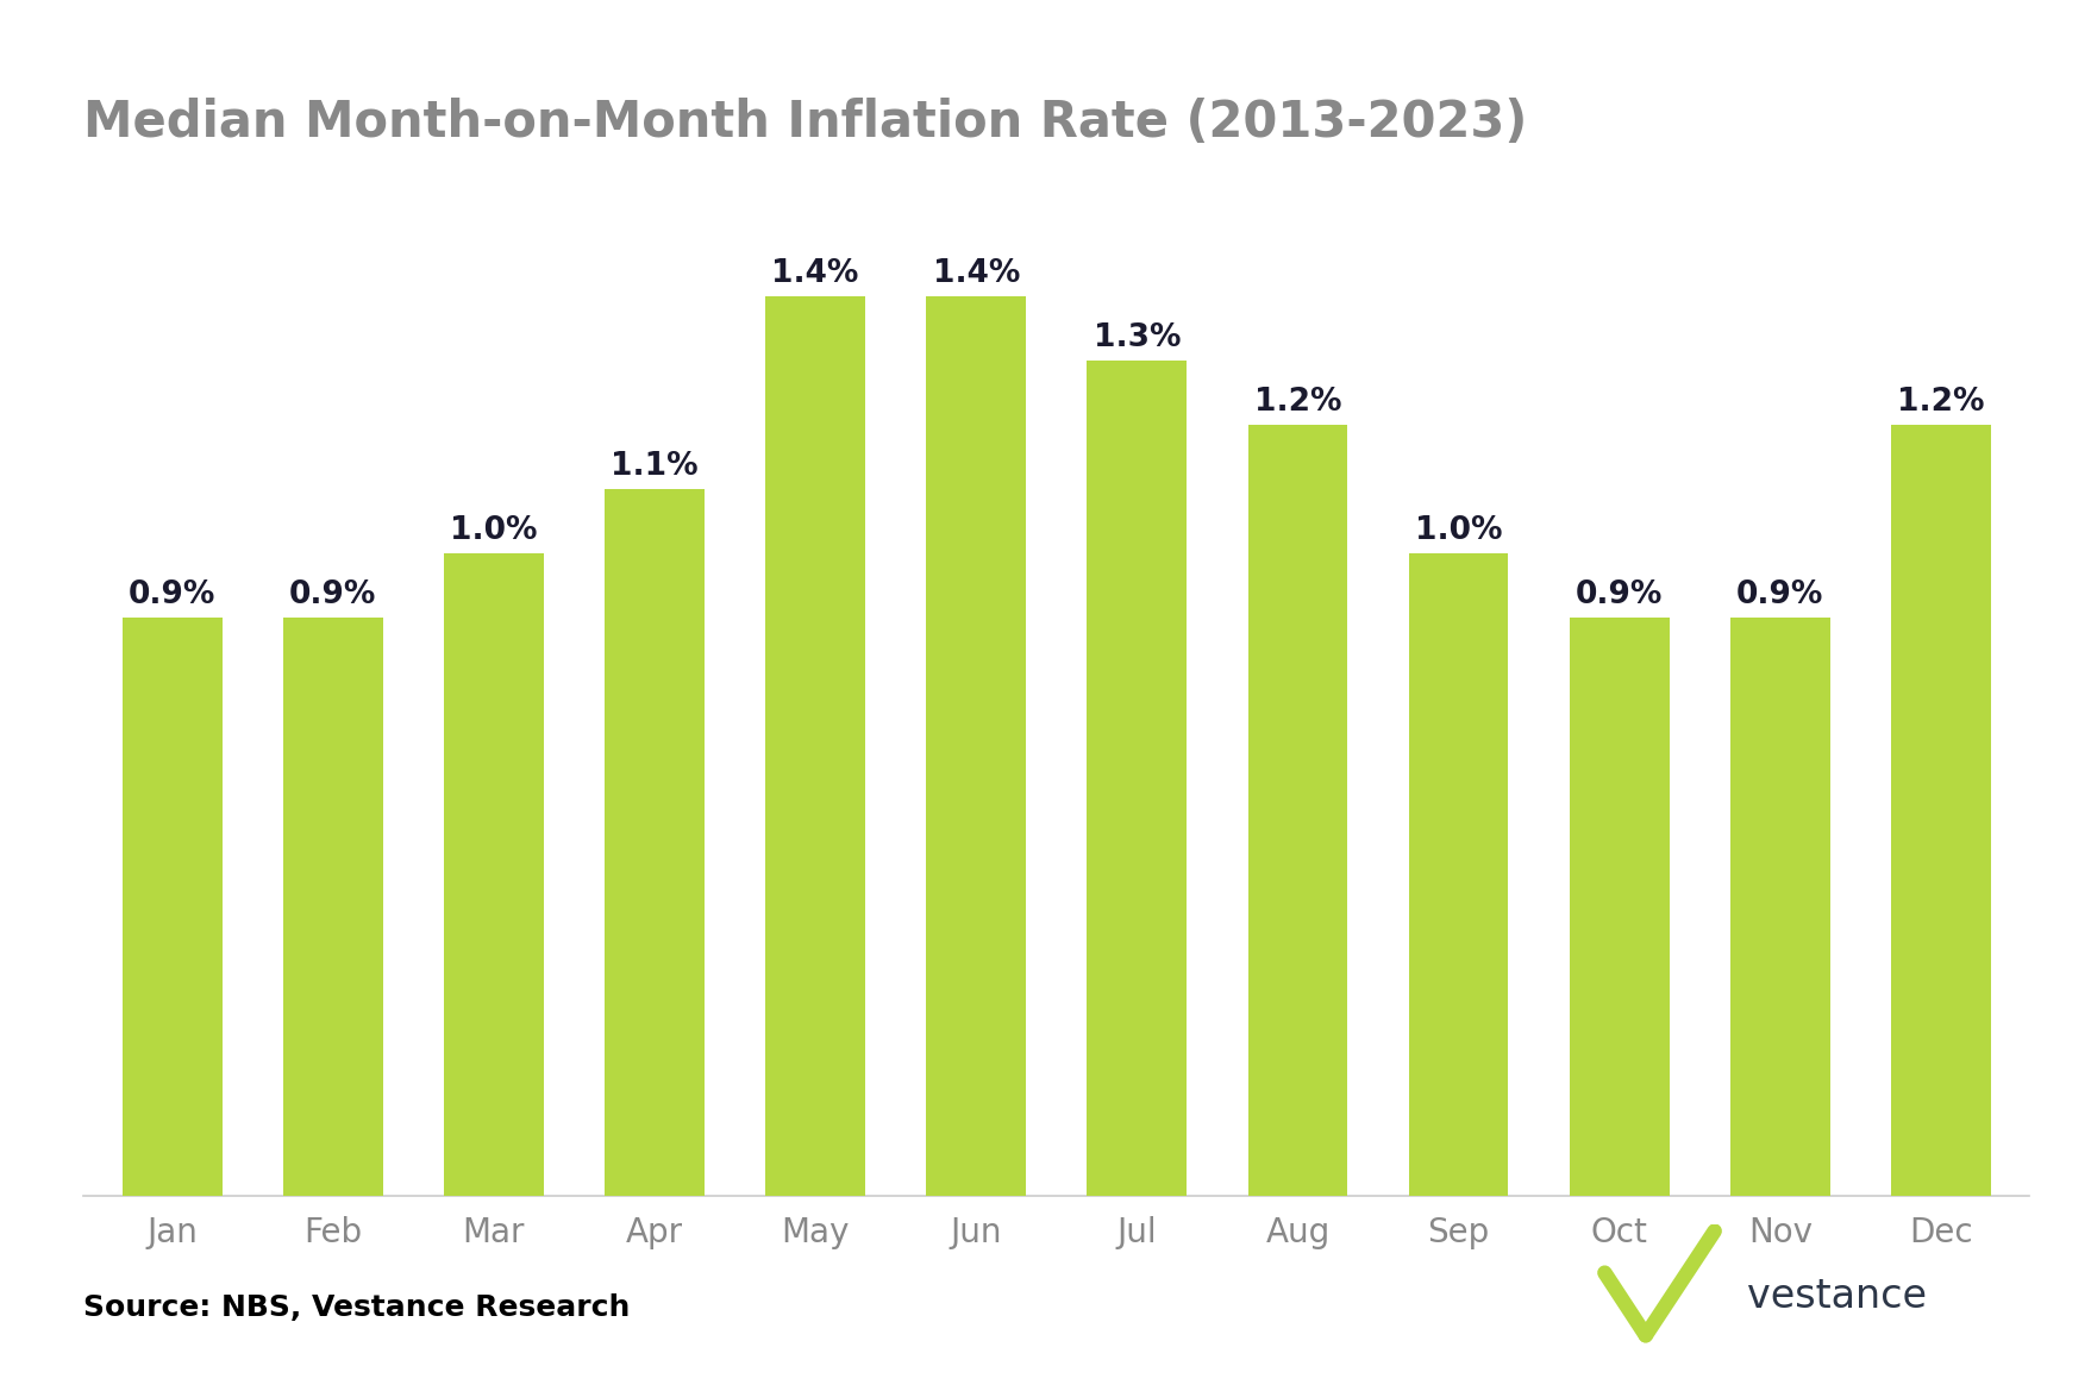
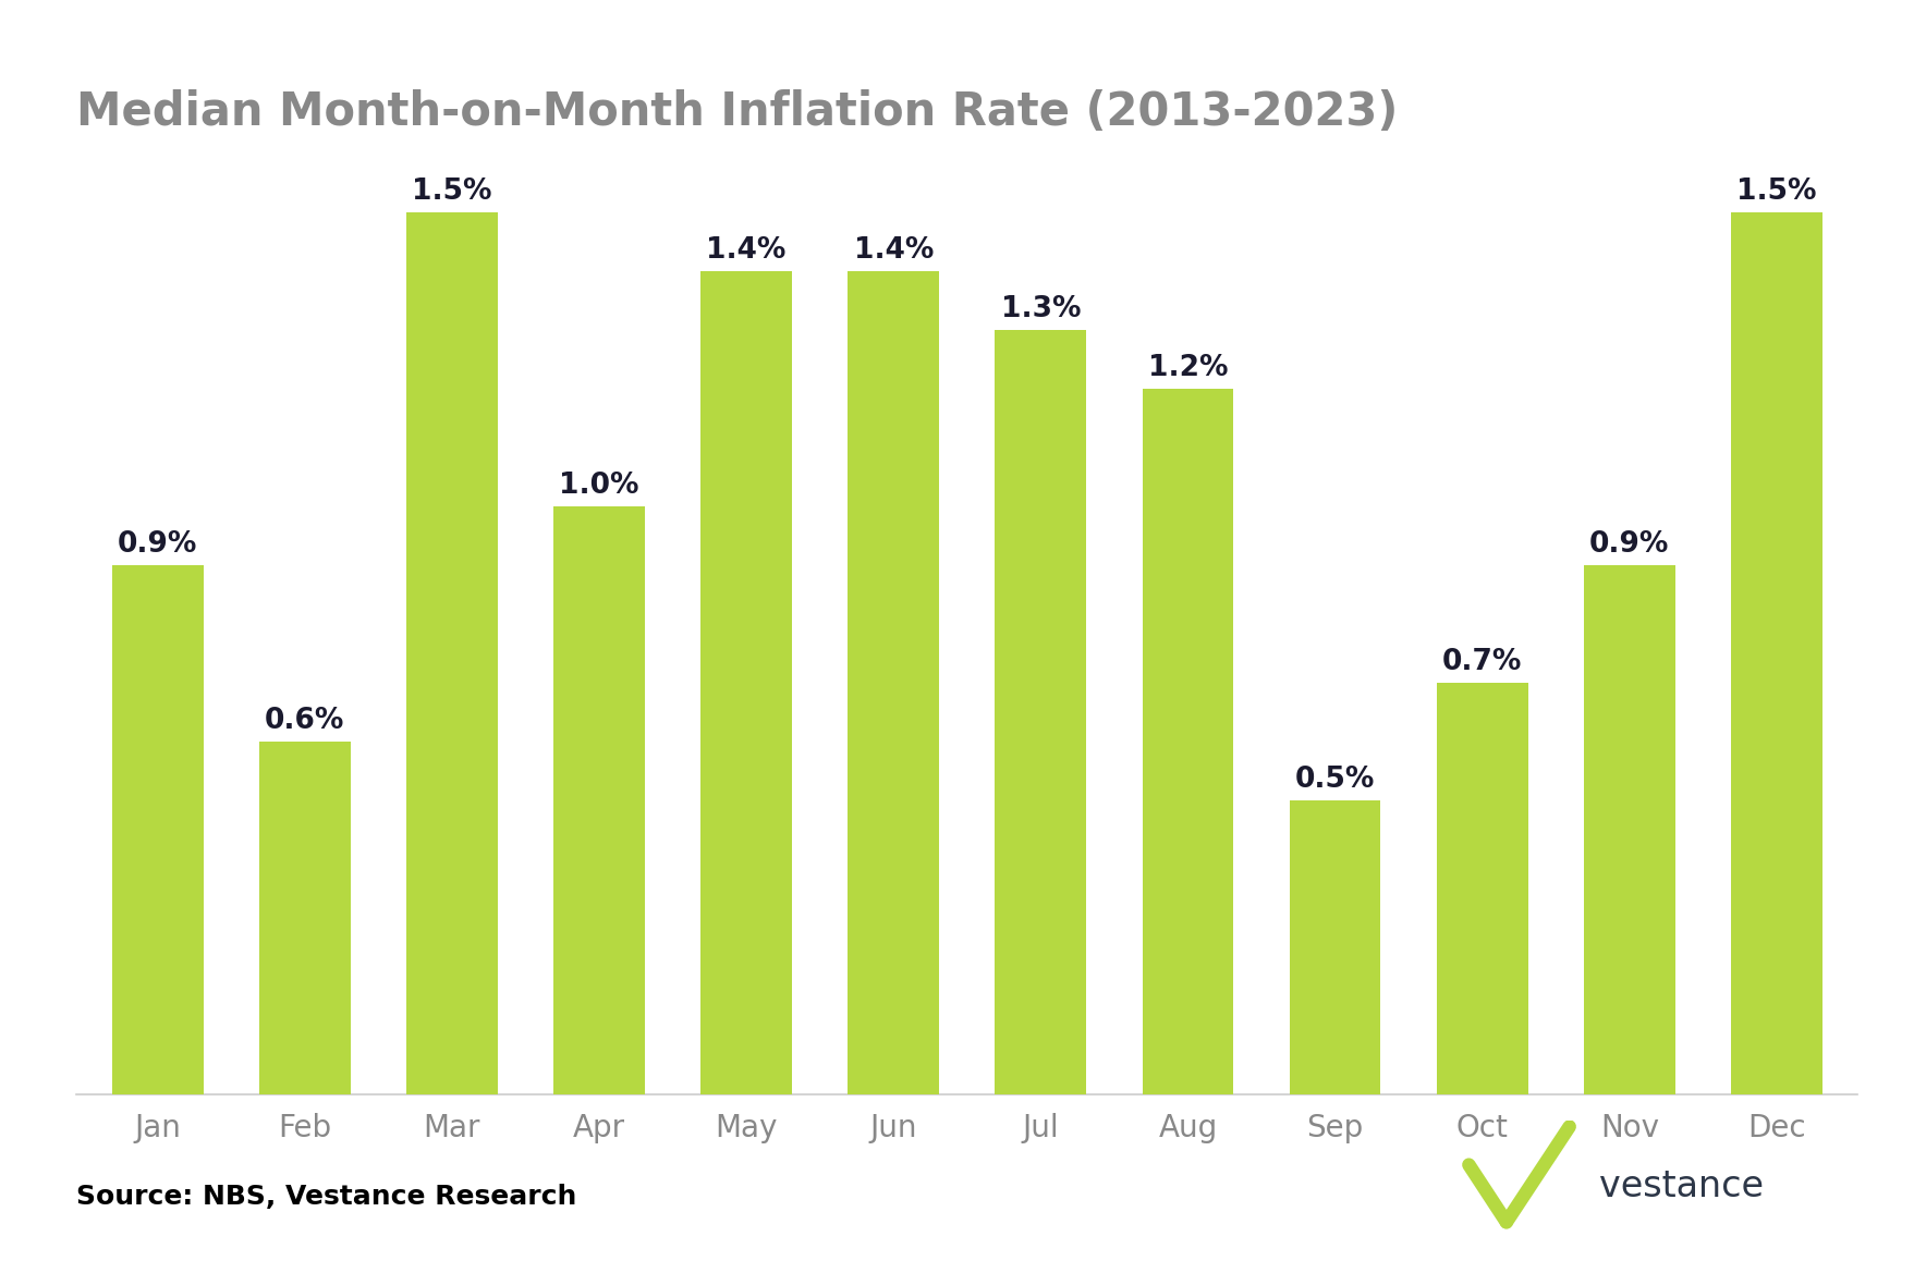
Feb: 0.9% -> 0.6%
Mar: 1.0% -> 1.5%
Apr: 1.1% -> 1.0%
Sep: 1.0% -> 0.5%
Oct: 0.9% -> 0.7%
Dec: 1.2% -> 1.5%
